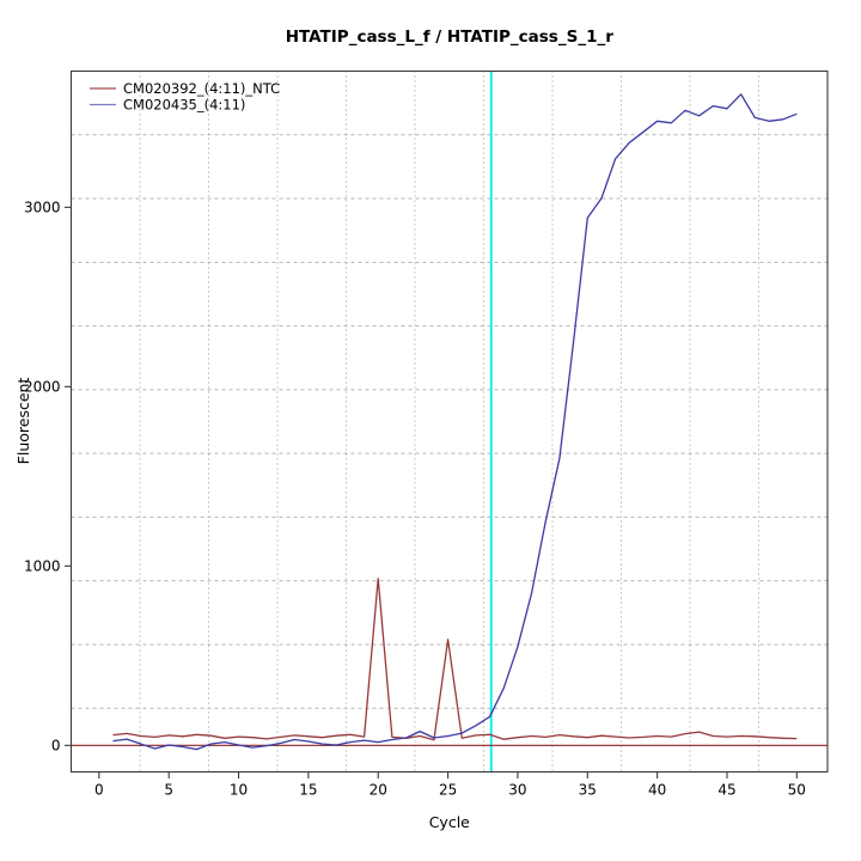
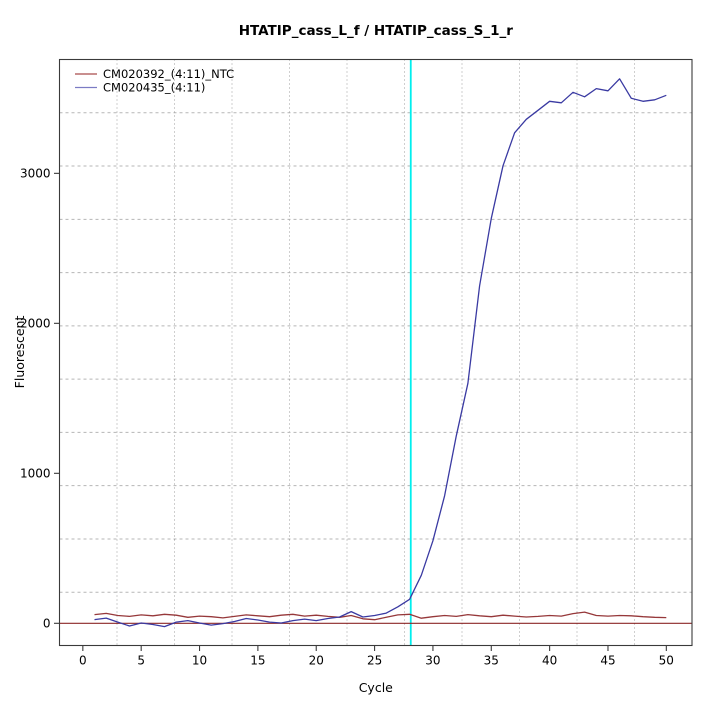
CM020392_(4:11)_NTC/20: 930 -> 50
CM020392_(4:11)_NTC/25: 590 -> 20
CM020435_(4:11)/35: 2940 -> 2700
